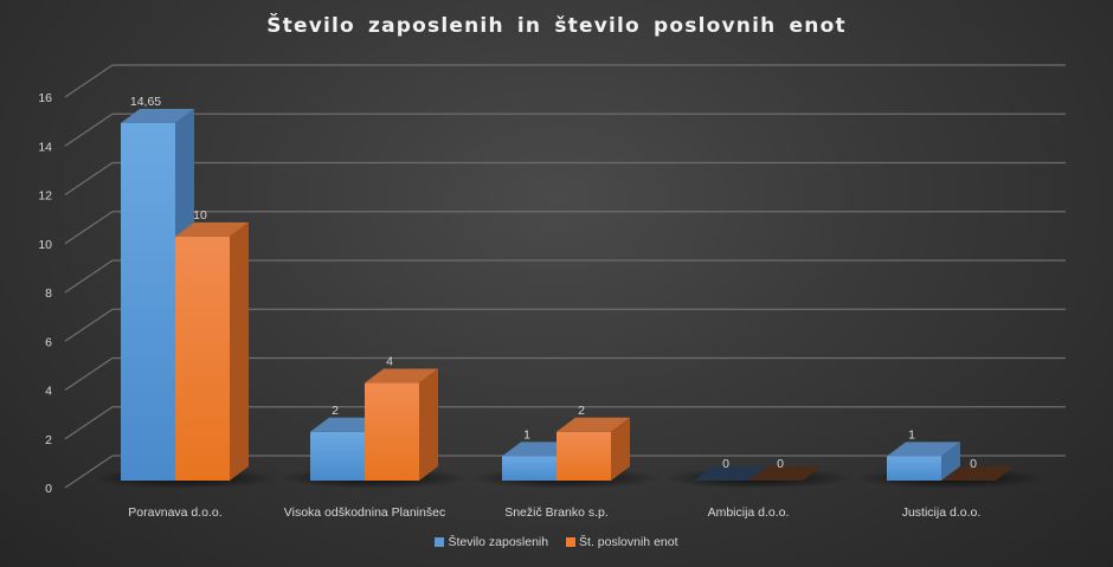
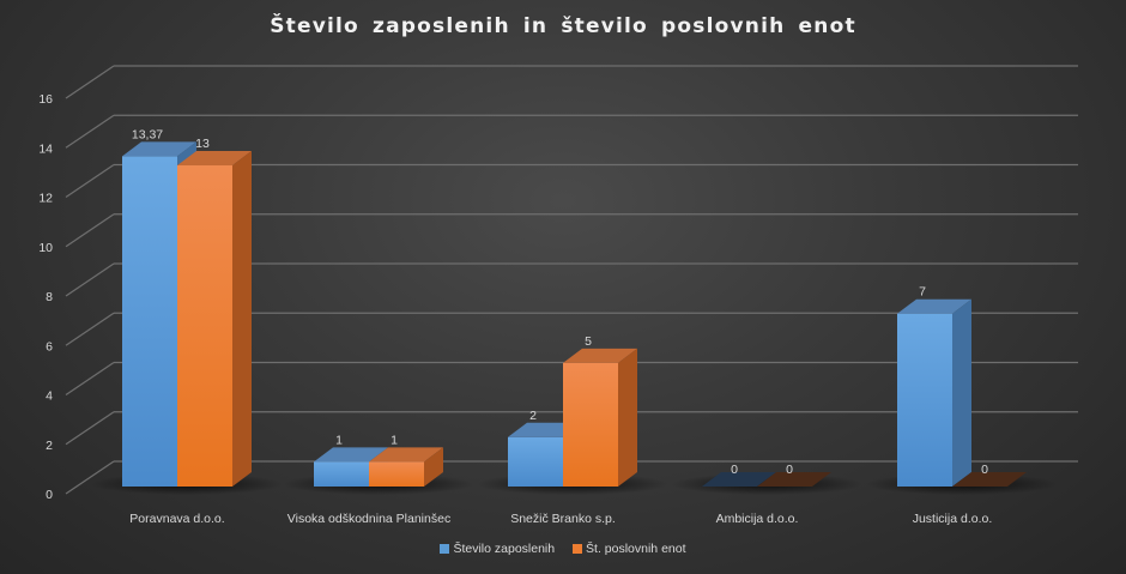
Število zaposlenih/Poravnava d.o.o.: 14,65 -> 13,37
Št. poslovnih enot/Poravnava d.o.o.: 10 -> 13
Število zaposlenih/Visoka odškodnina Planinšec: 2 -> 1
Št. poslovnih enot/Visoka odškodnina Planinšec: 4 -> 1
Število zaposlenih/Snežič Branko s.p.: 1 -> 2
Št. poslovnih enot/Snežič Branko s.p.: 2 -> 5
Število zaposlenih/Justicija d.o.o.: 1 -> 7
